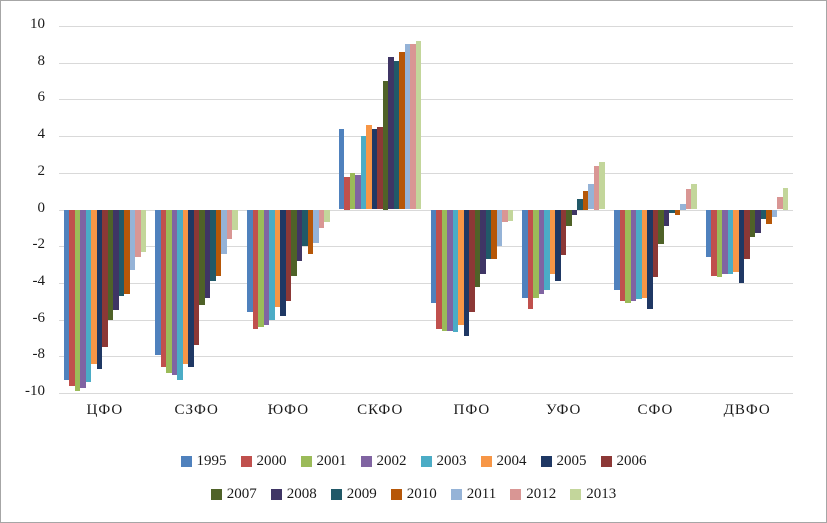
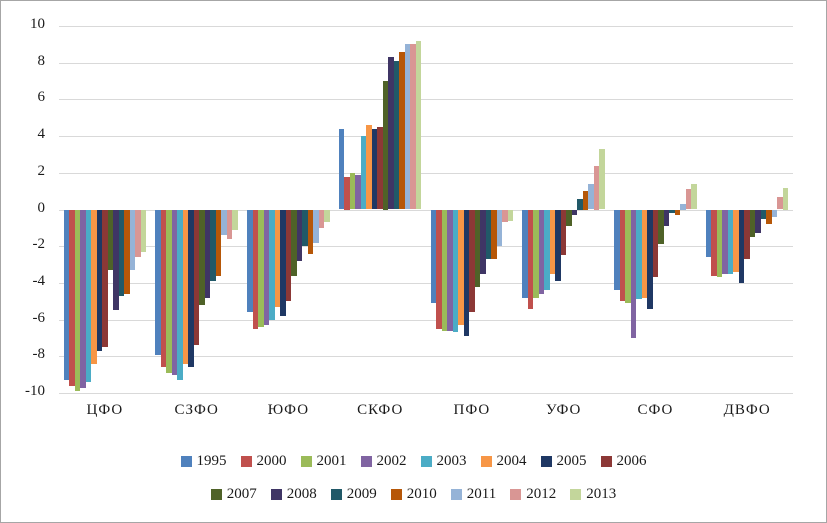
2005/ЦФО: -8.7 -> -7.7
2007/ЦФО: -6.0 -> -3.3
2011/СЗФО: -2.4 -> -1.4
2013/УФО: 2.6 -> 3.3
2002/СФО: -5.0 -> -7.0
